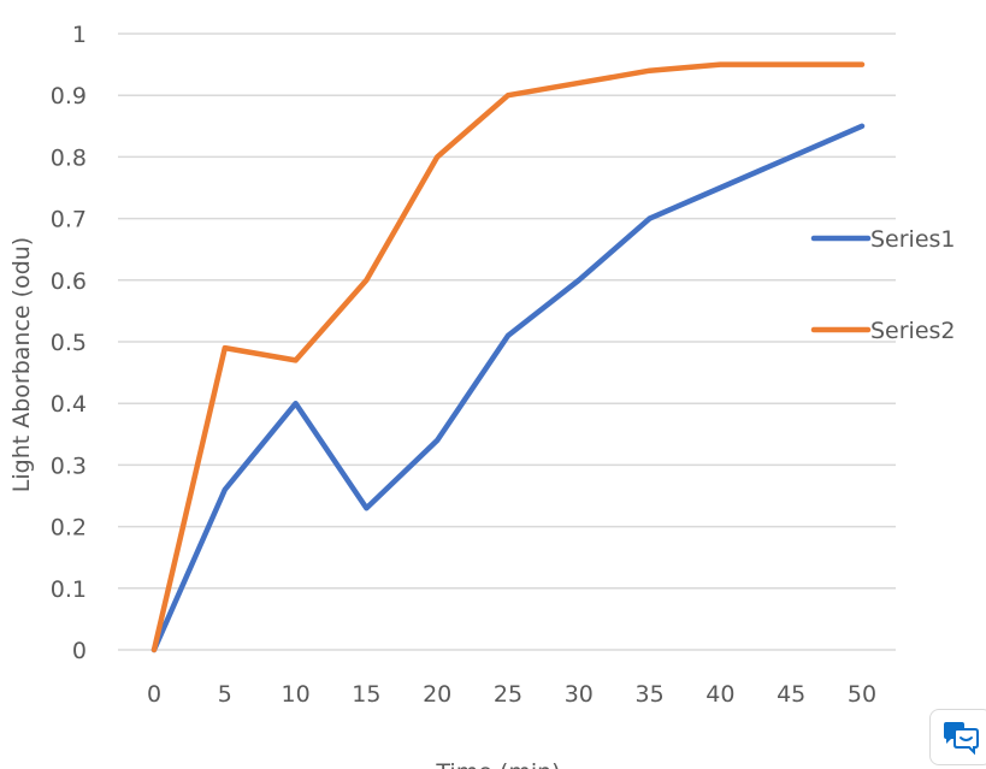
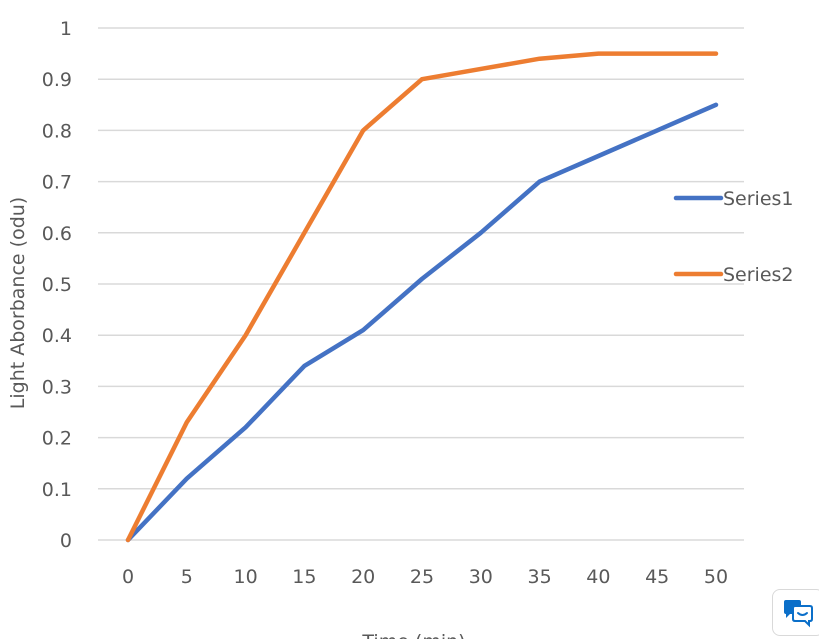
Series1/5: 0.26 -> 0.12
Series2/5: 0.49 -> 0.23
Series1/10: 0.40 -> 0.22
Series2/10: 0.47 -> 0.40
Series1/15: 0.23 -> 0.34
Series1/20: 0.34 -> 0.41
